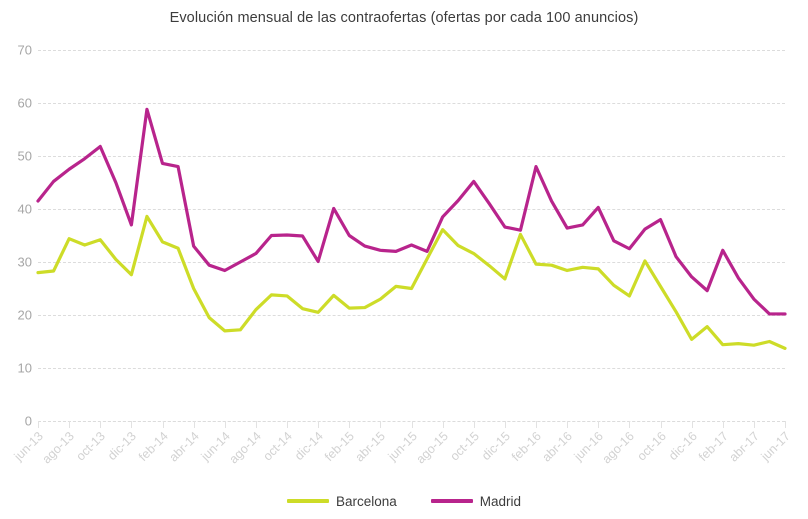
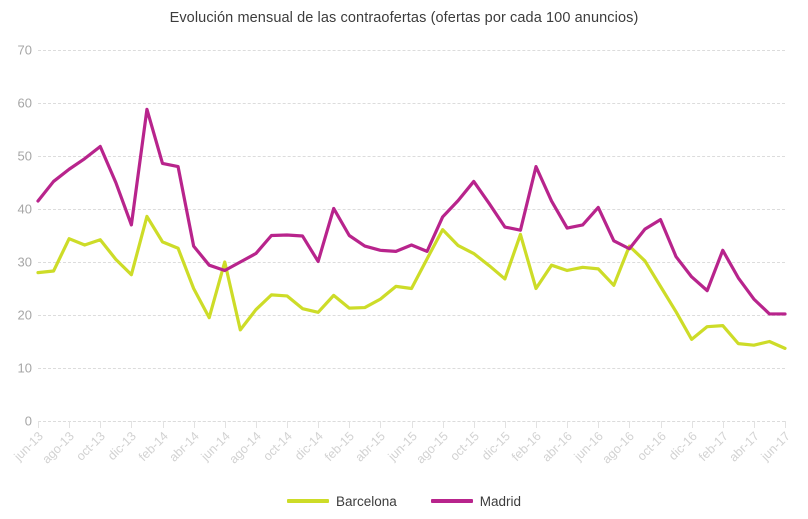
Barcelona/jun-14: 17 -> 30
Barcelona/feb-16: 30 -> 25
Barcelona/ago-16: 24 -> 33
Barcelona/feb-17: 14 -> 18
